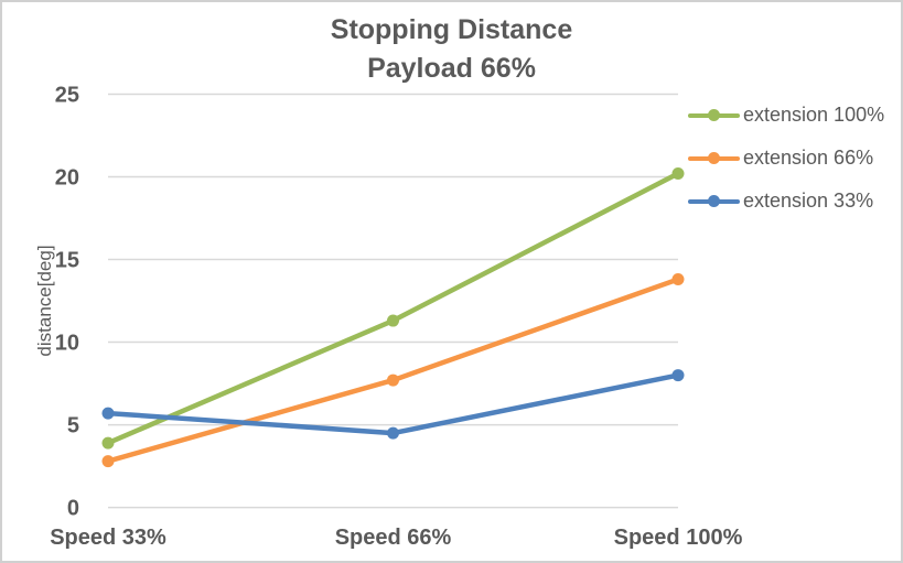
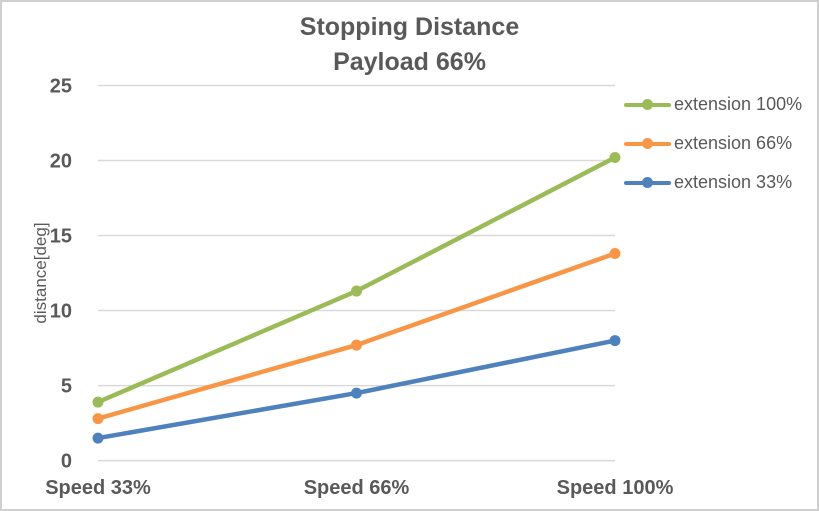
extension 33%/Speed 33%: 5.7 -> 1.5
